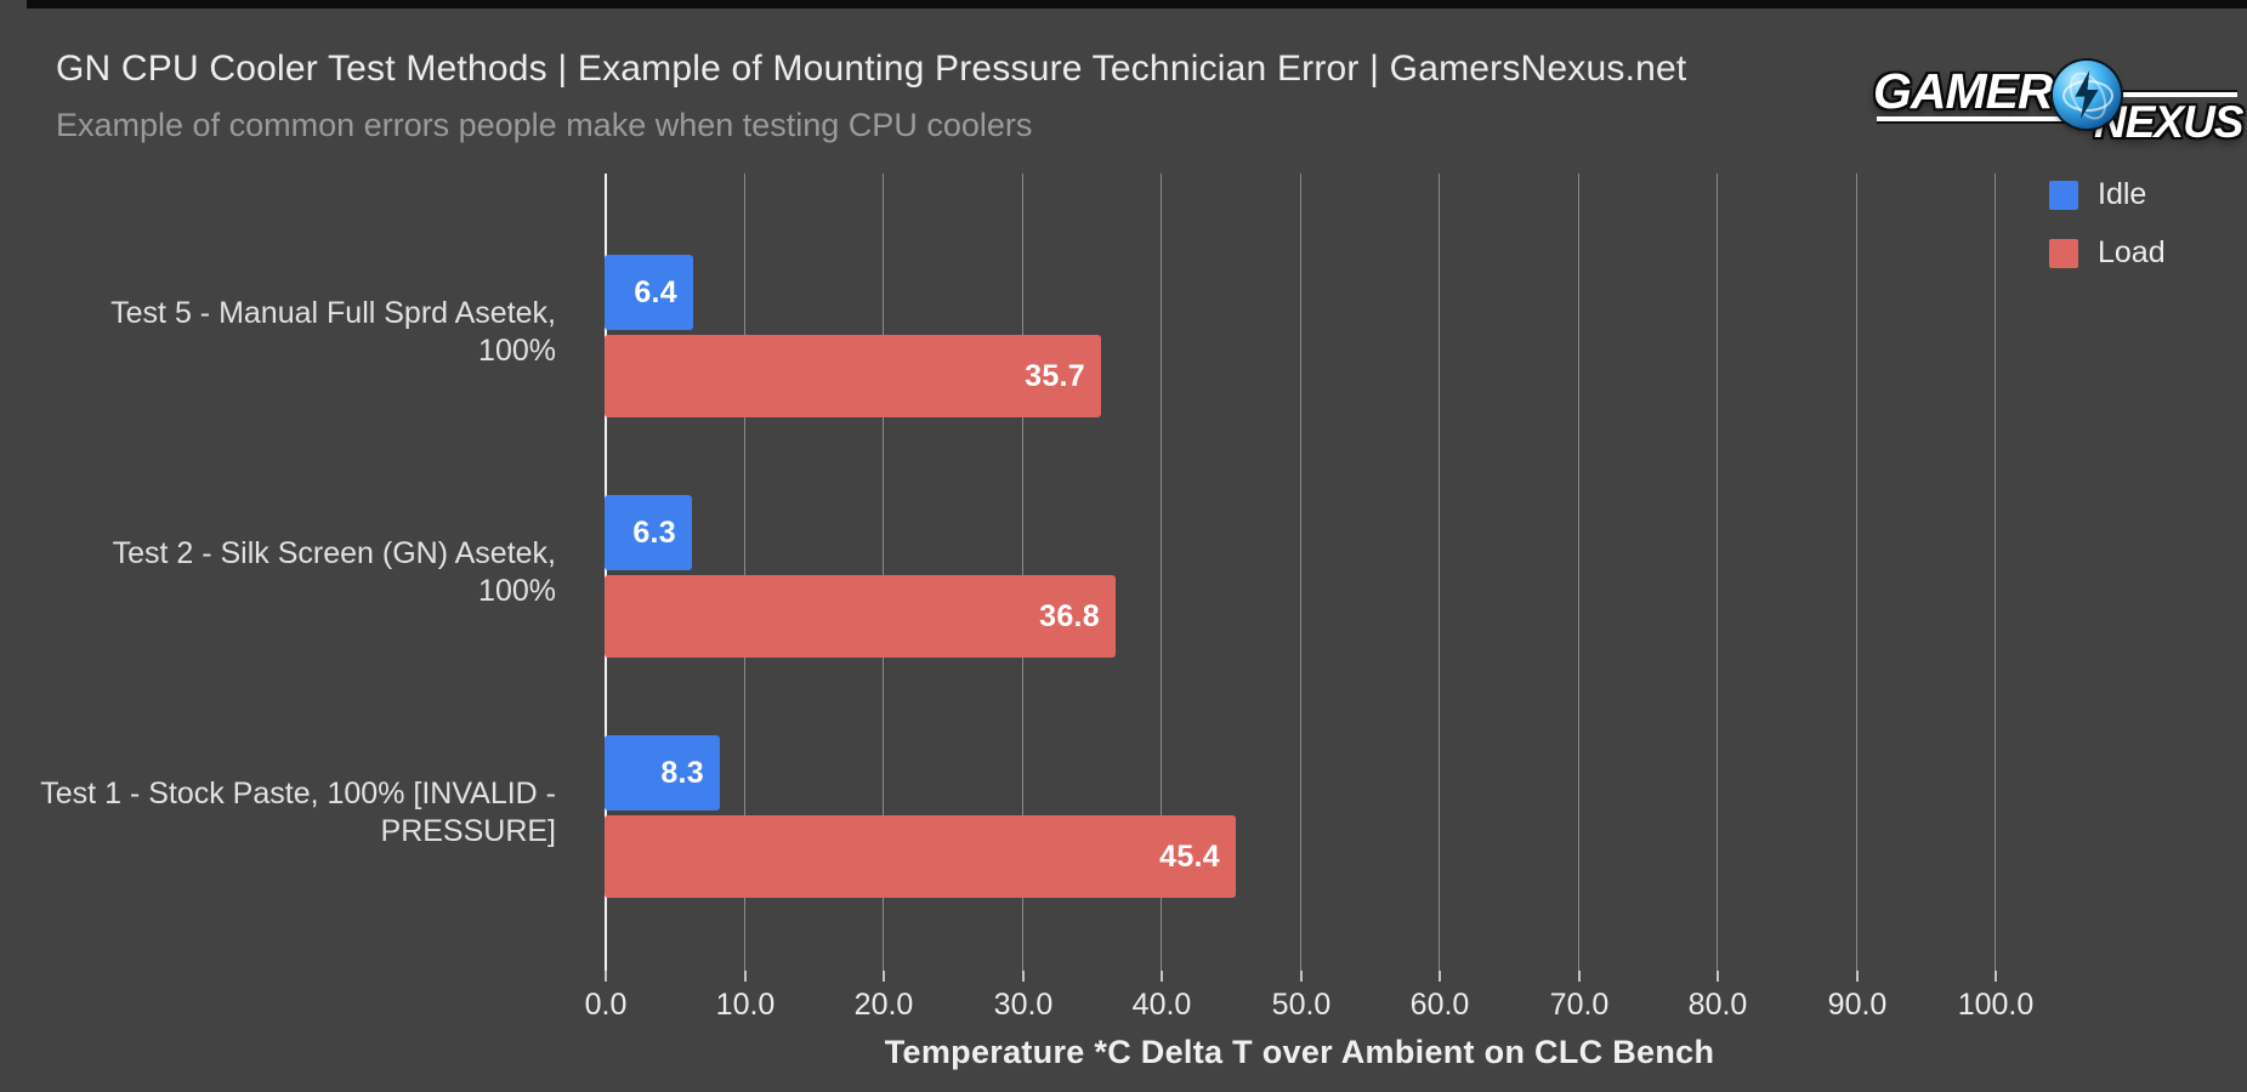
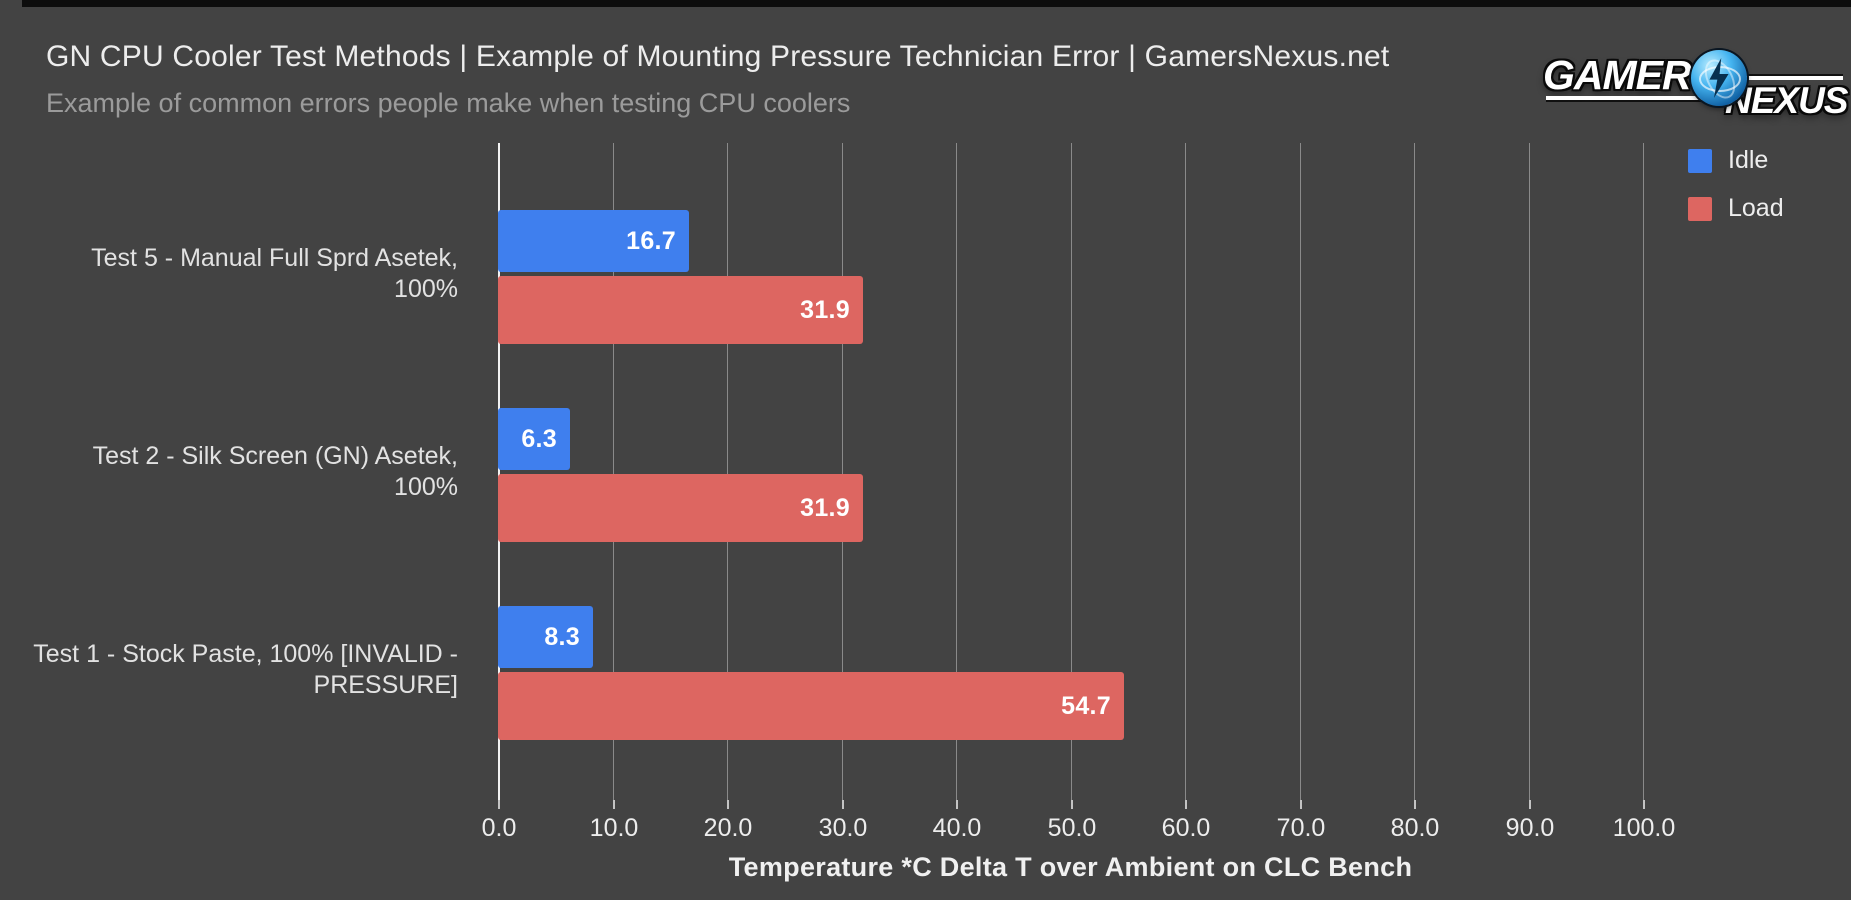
Idle/Test 5 - Manual Full Sprd Asetek, 100%: 6.4 -> 16.7
Load/Test 5 - Manual Full Sprd Asetek, 100%: 35.7 -> 31.9
Load/Test 2 - Silk Screen (GN) Asetek, 100%: 36.8 -> 31.9
Load/Test 1 - Stock Paste, 100% [INVALID - PRESSURE]: 45.4 -> 54.7
